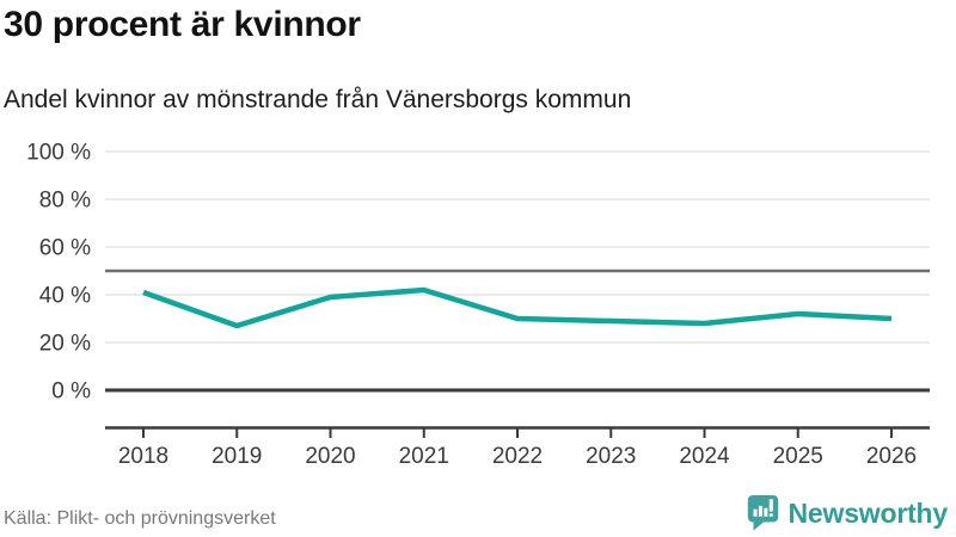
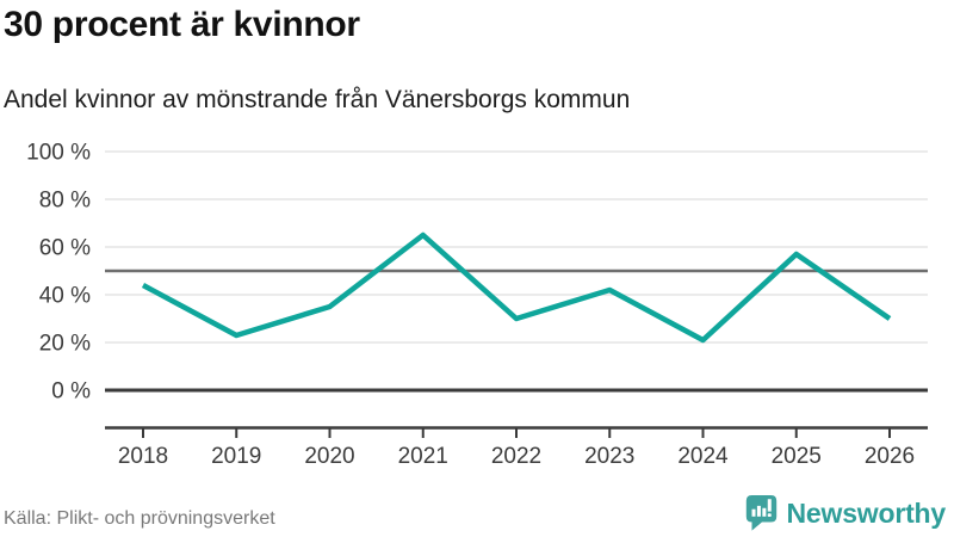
2018: 41% -> 44%
2019: 27% -> 23%
2020: 39% -> 35%
2021: 42% -> 65%
2023: 29% -> 42%
2024: 28% -> 21%
2025: 32% -> 57%
